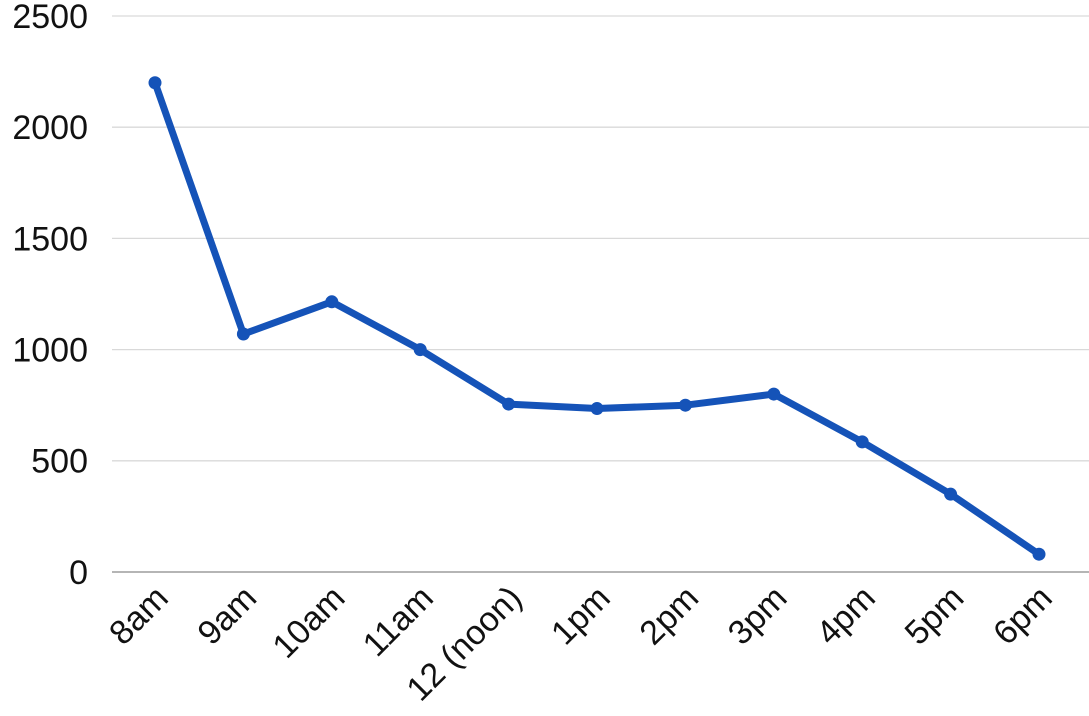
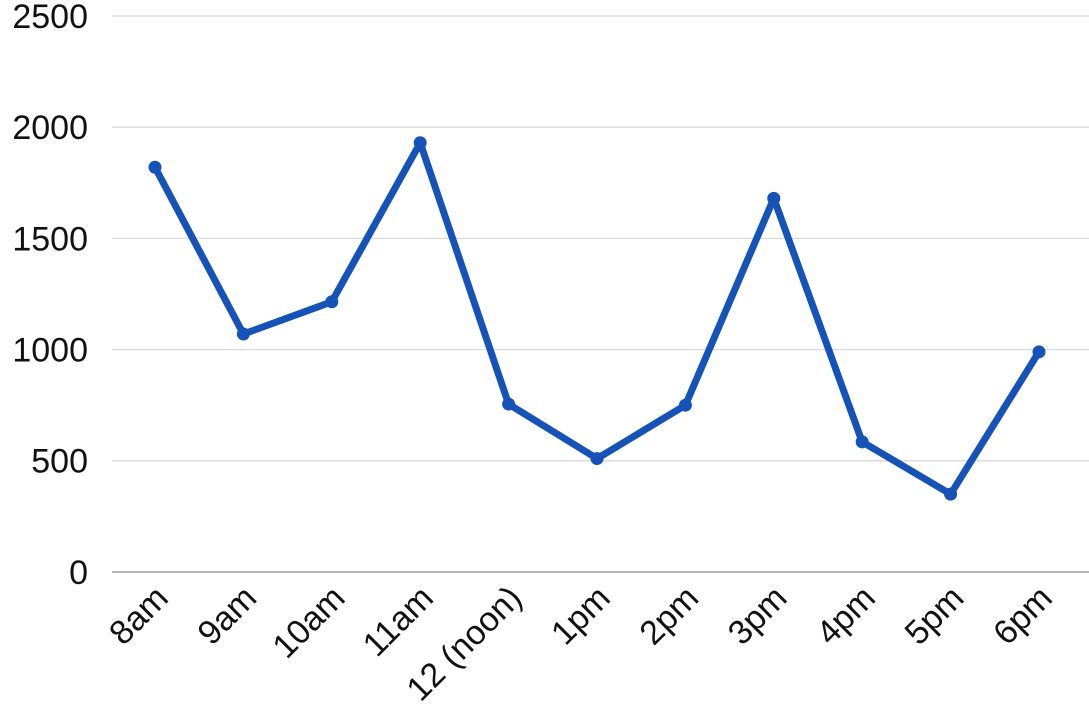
8am: 2200 -> 1820
11am: 1000 -> 1930
1pm: 740 -> 510
3pm: 800 -> 1680
6pm: 80 -> 990
